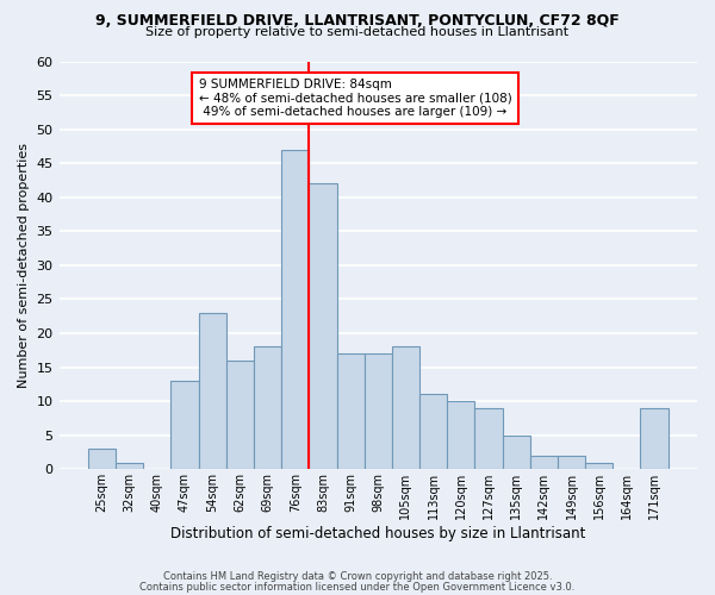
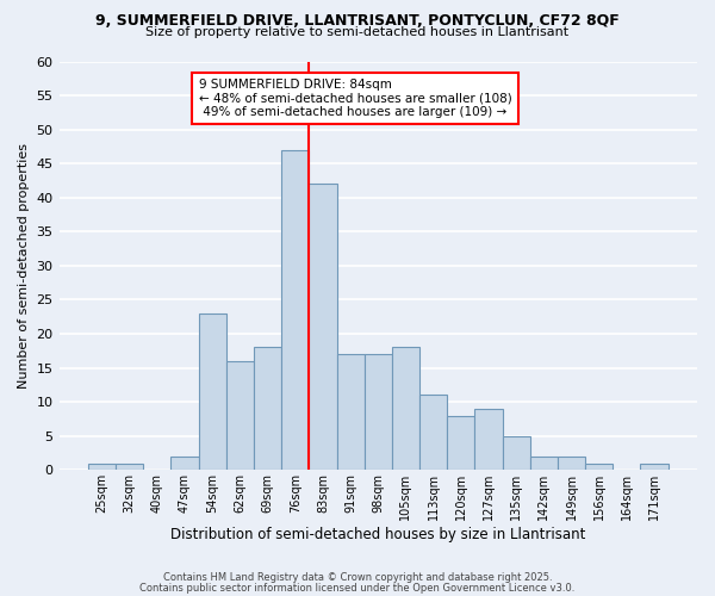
25sqm: 3 -> 1
47sqm: 13 -> 2
120sqm: 10 -> 8
171sqm: 9 -> 1
